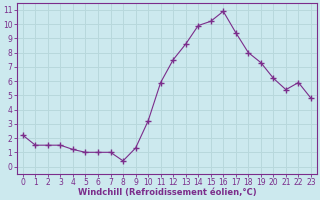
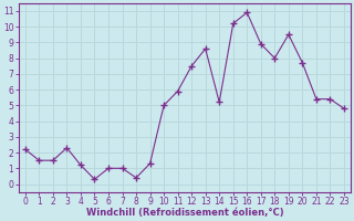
3: 1.5 -> 2.3
5: 1.0 -> 0.3
10: 3.2 -> 5.0
14: 9.9 -> 5.2
17: 9.4 -> 8.9
19: 7.3 -> 9.5
20: 6.2 -> 7.7
22: 5.9 -> 5.4
